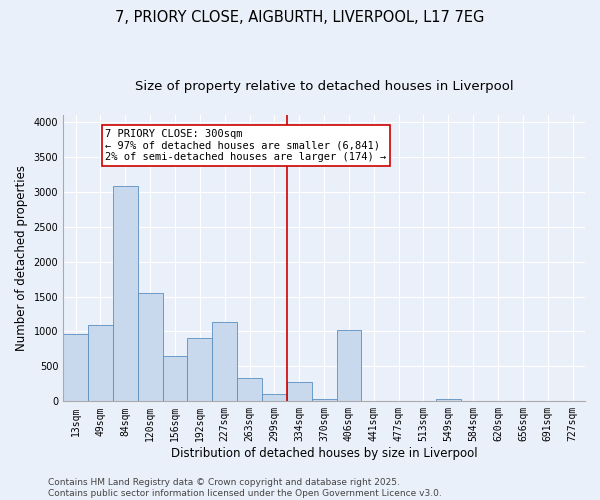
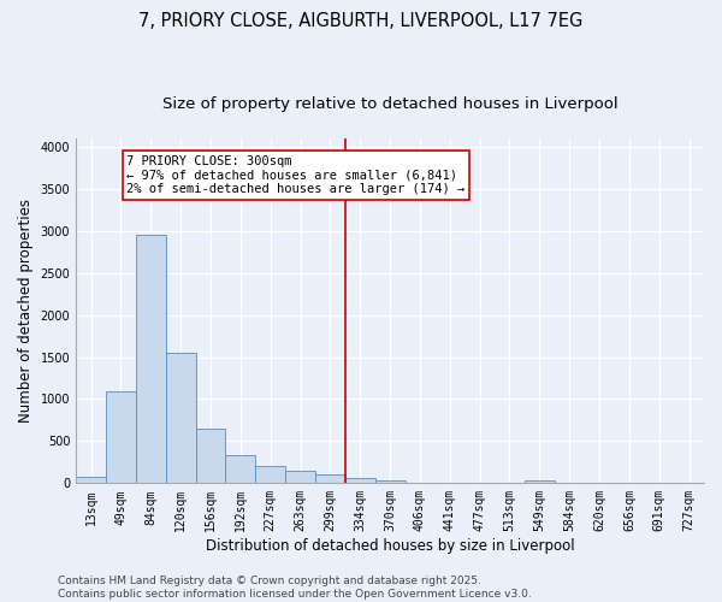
13sqm: 960 -> 80
84sqm: 3080 -> 2950
192sqm: 900 -> 330
227sqm: 1140 -> 200
263sqm: 340 -> 160
334sqm: 280 -> 60
406sqm: 1020 -> 10
